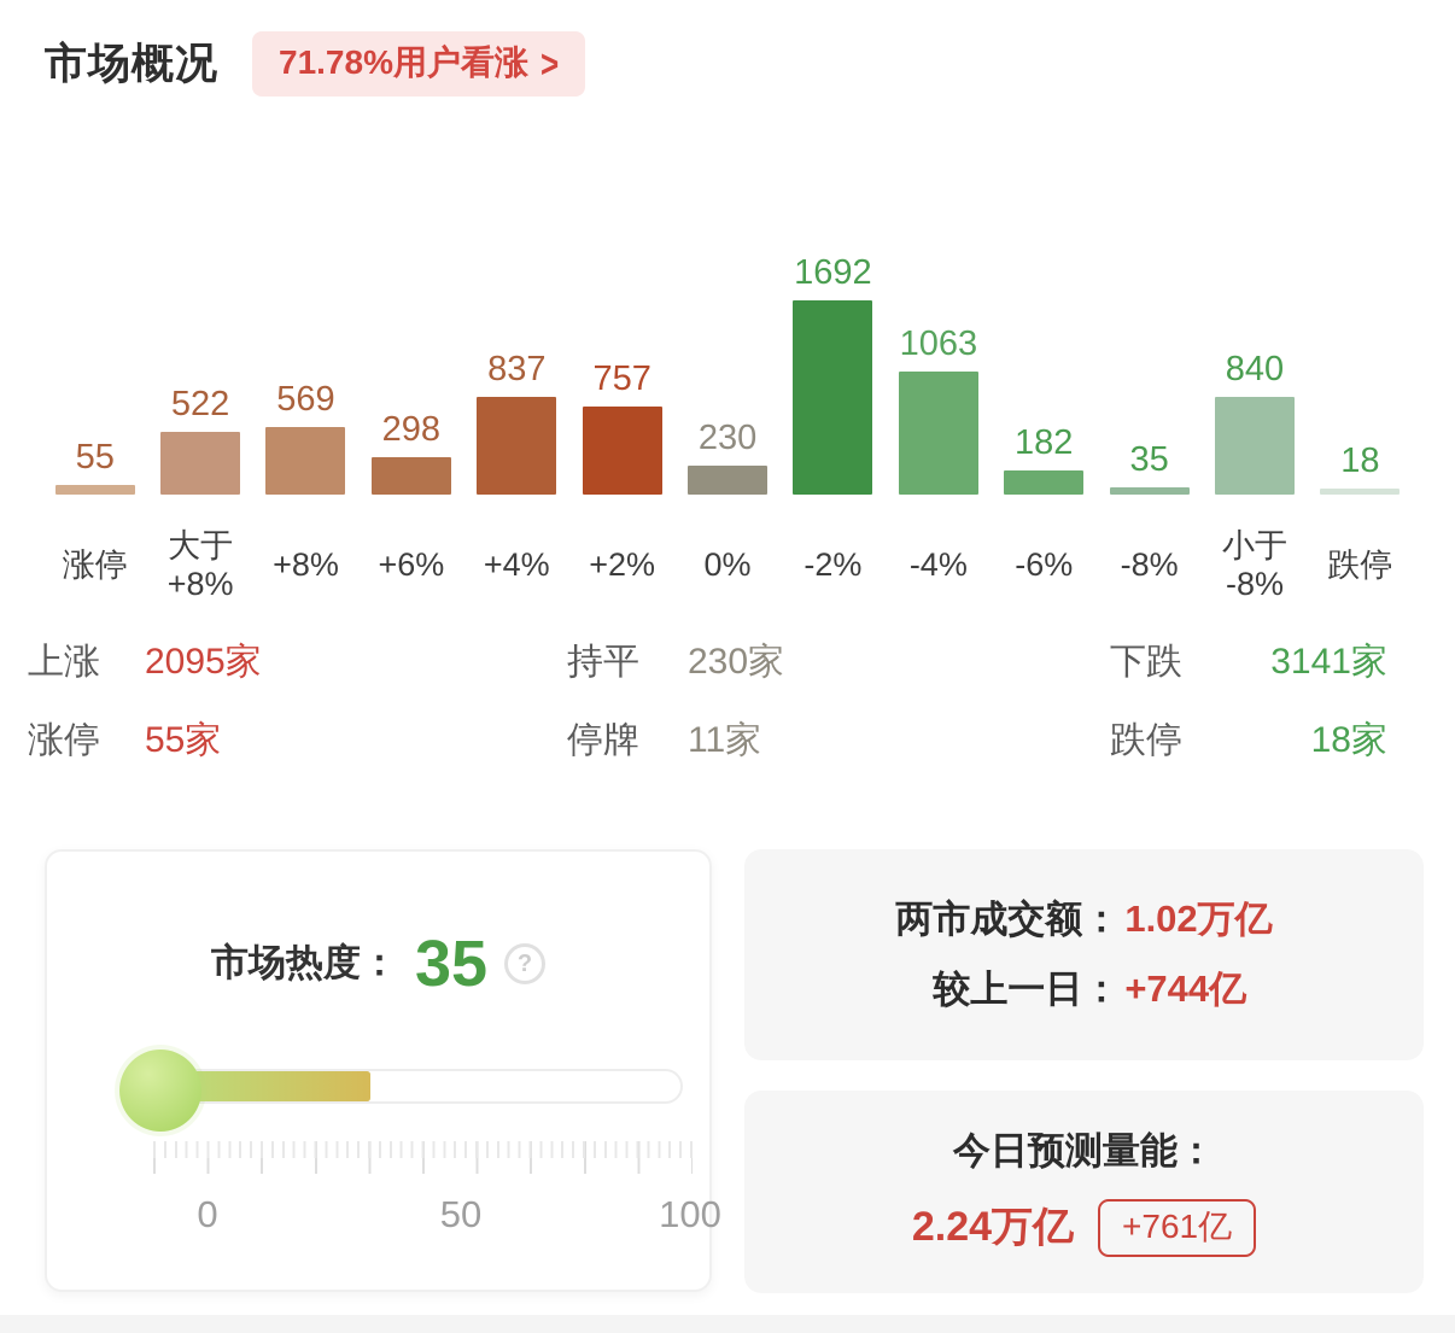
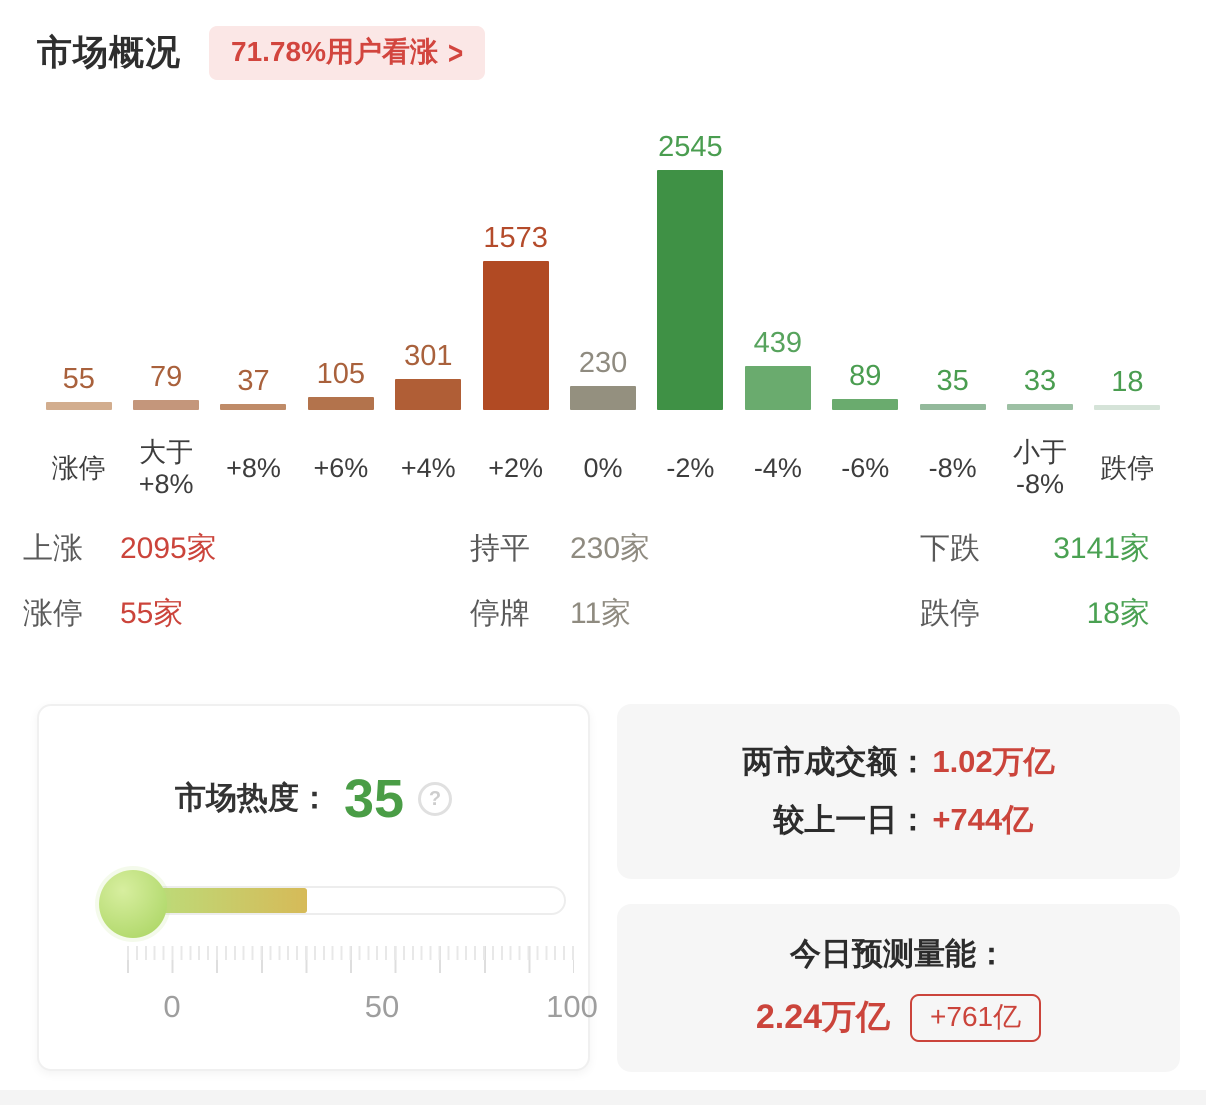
大于 +8%: 522 -> 79
+8%: 569 -> 37
+6%: 298 -> 105
+4%: 837 -> 301
+2%: 757 -> 1573
-2%: 1692 -> 2545
-4%: 1063 -> 439
-6%: 182 -> 89
小于 -8%: 840 -> 33
